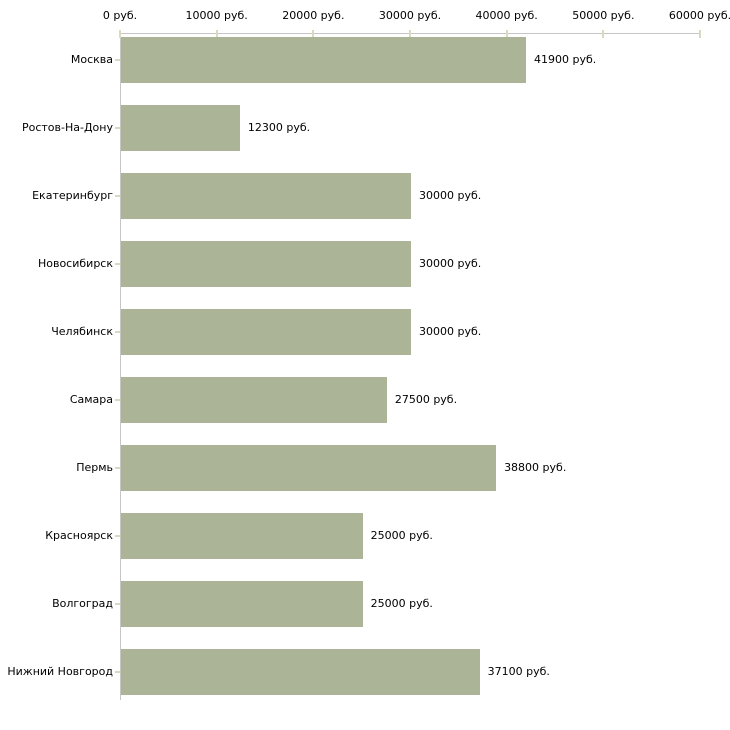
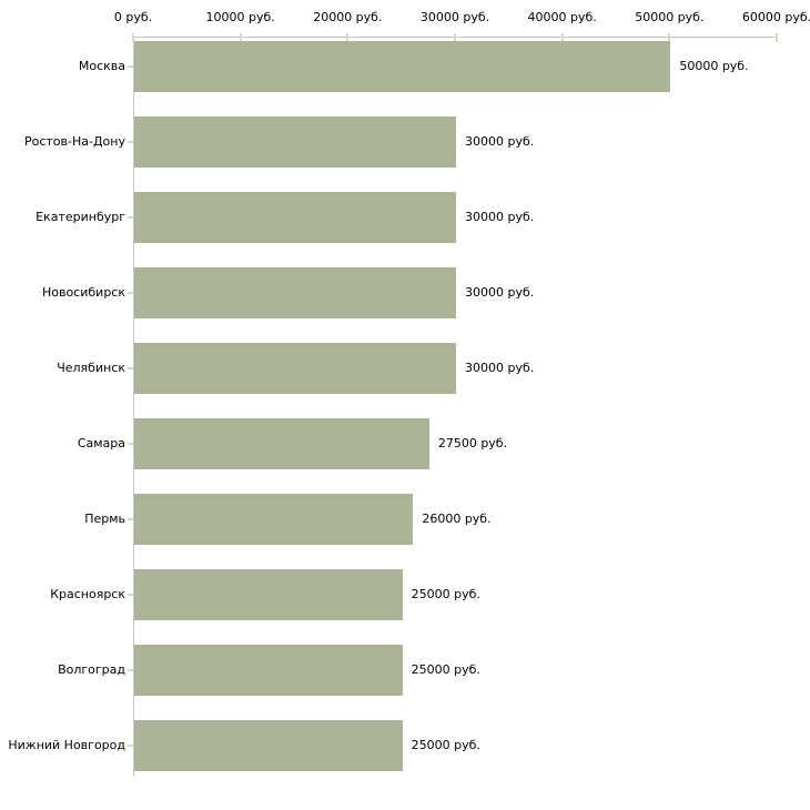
Москва: 41900 -> 50000
Ростов-На-Дону: 12300 -> 30000
Пермь: 38800 -> 26000
Нижний Новгород: 37100 -> 25000
